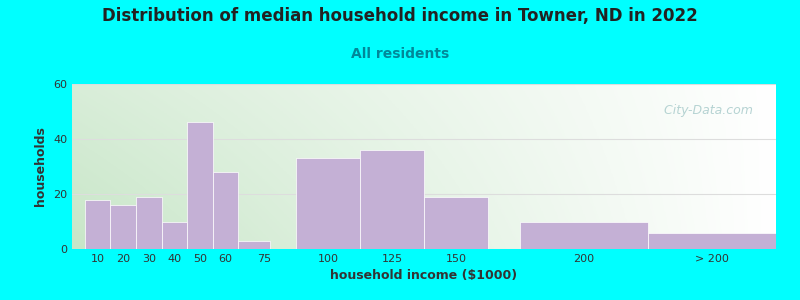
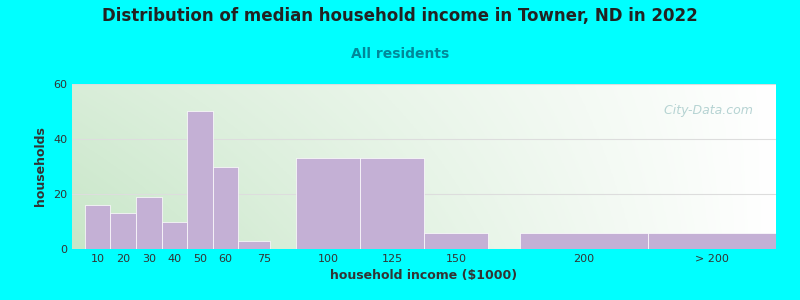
10: 18 -> 16
20: 16 -> 13
50: 46 -> 50
60: 28 -> 30
125: 36 -> 33
150: 19 -> 6
200: 10 -> 6
